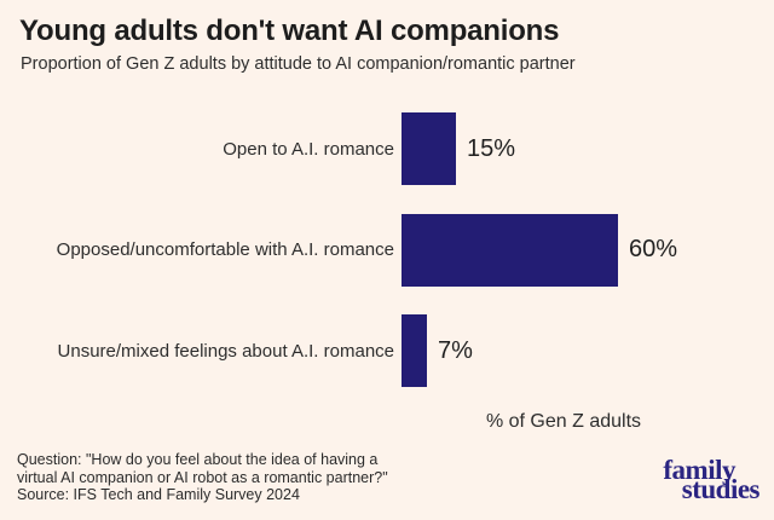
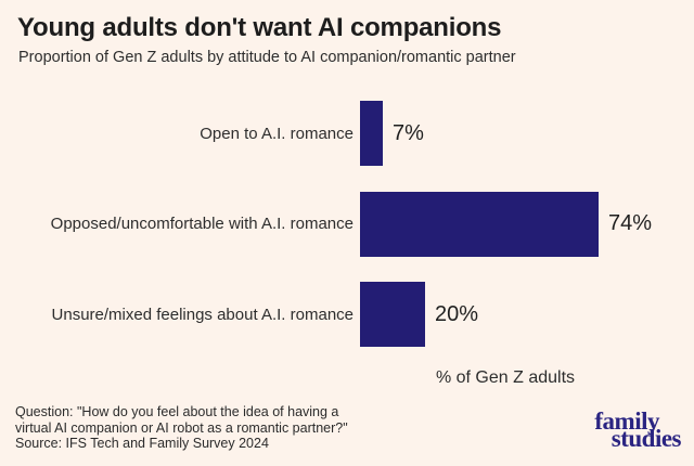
Open to A.I. romance: 15% -> 7%
Opposed/uncomfortable with A.I. romance: 60% -> 74%
Unsure/mixed feelings about A.I. romance: 7% -> 20%
